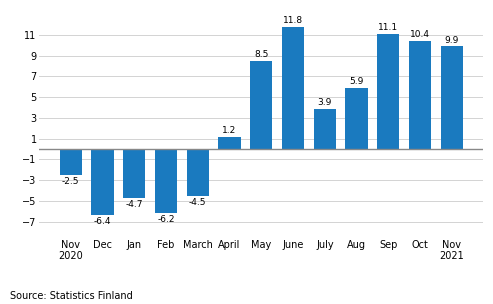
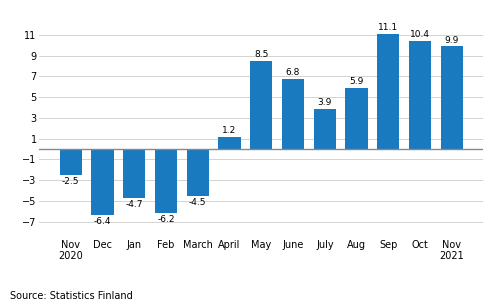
June: 11.8 -> 6.8
